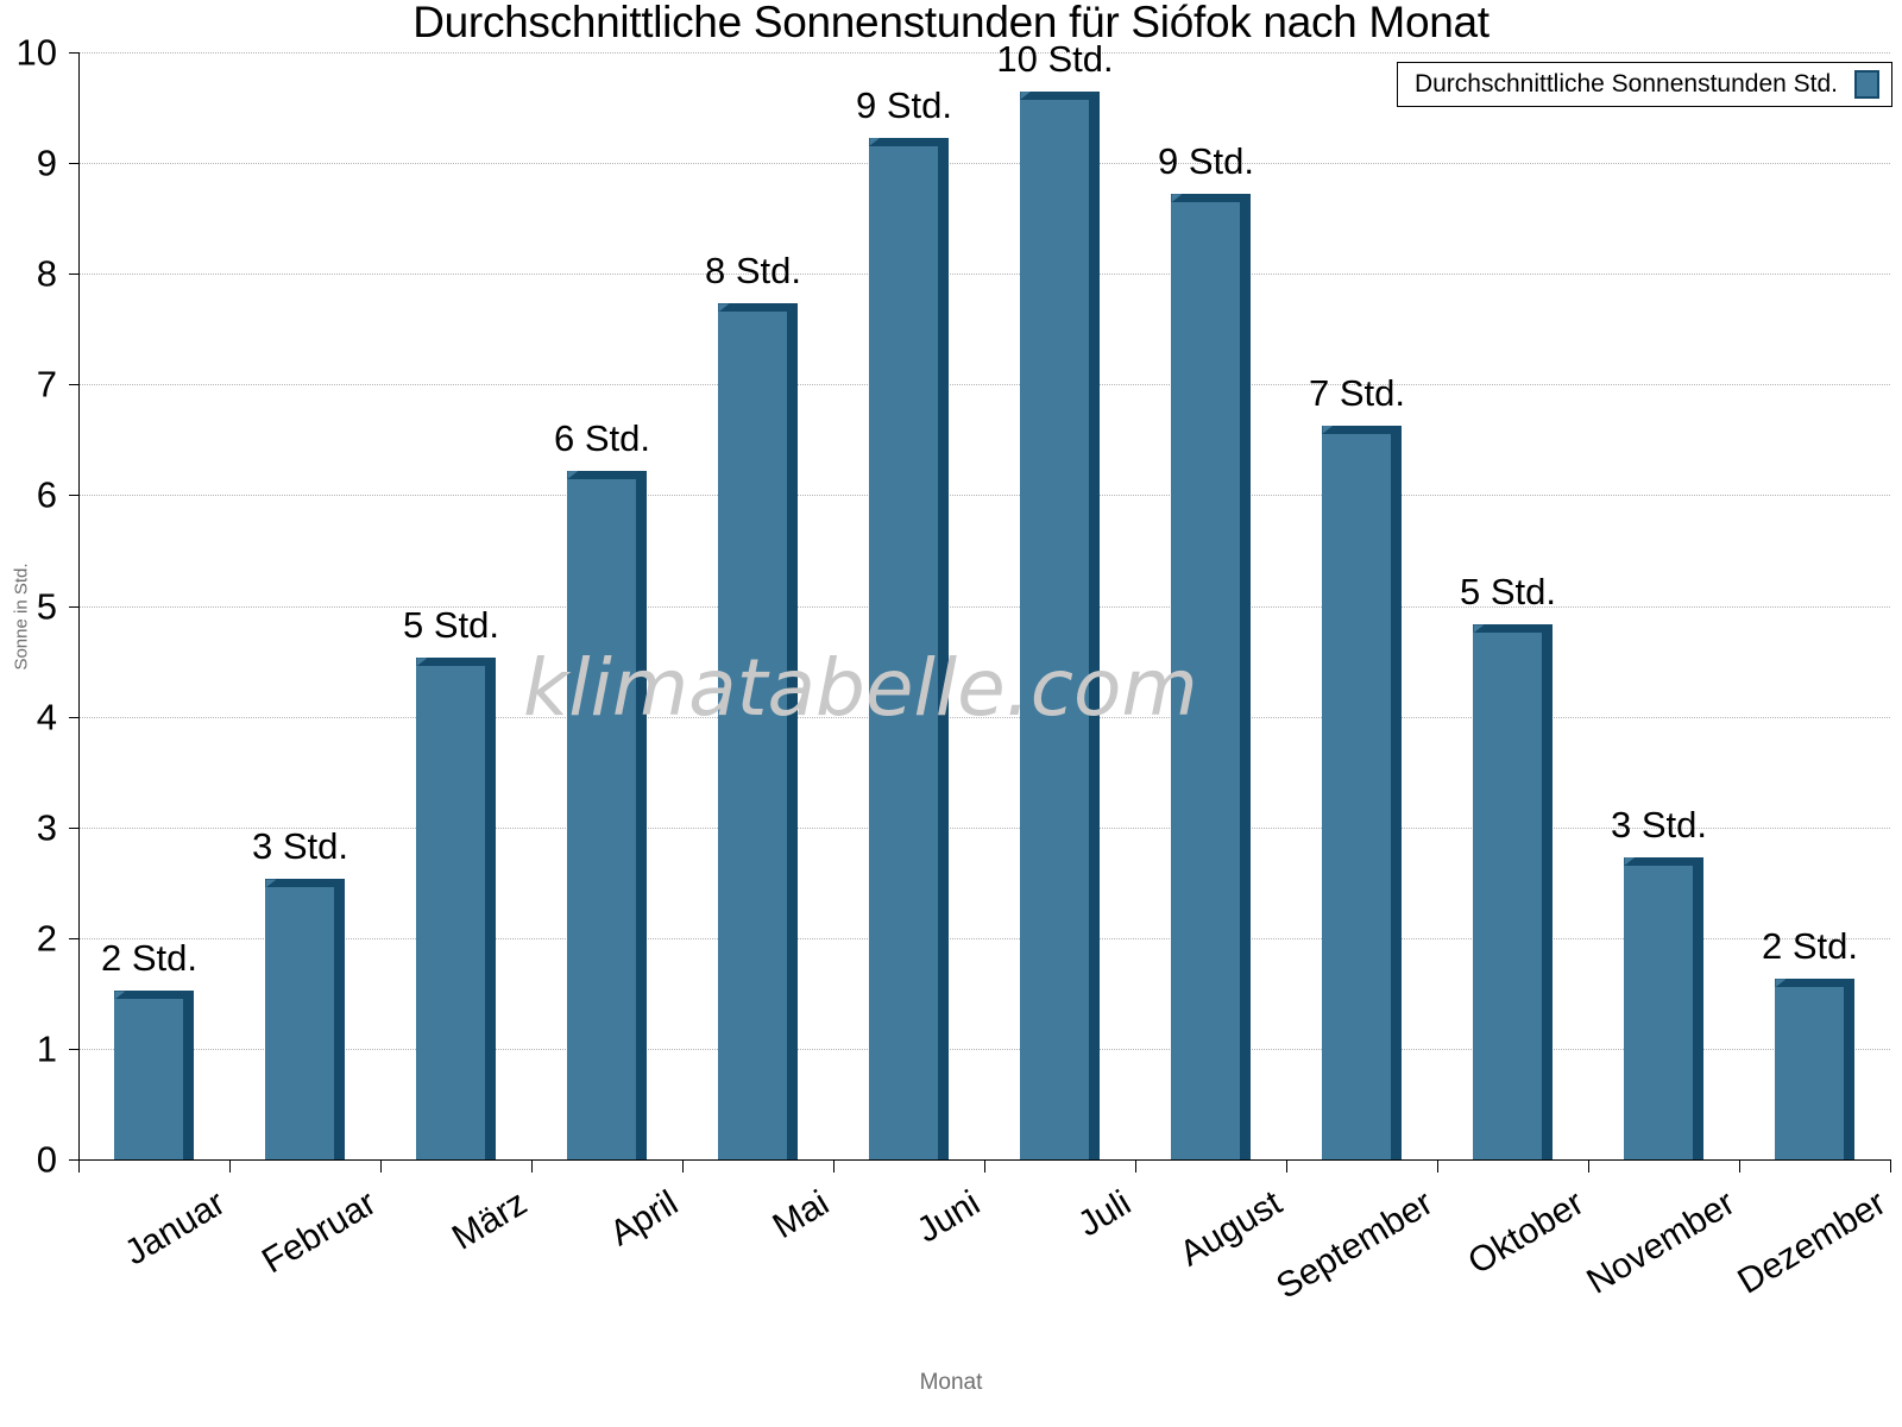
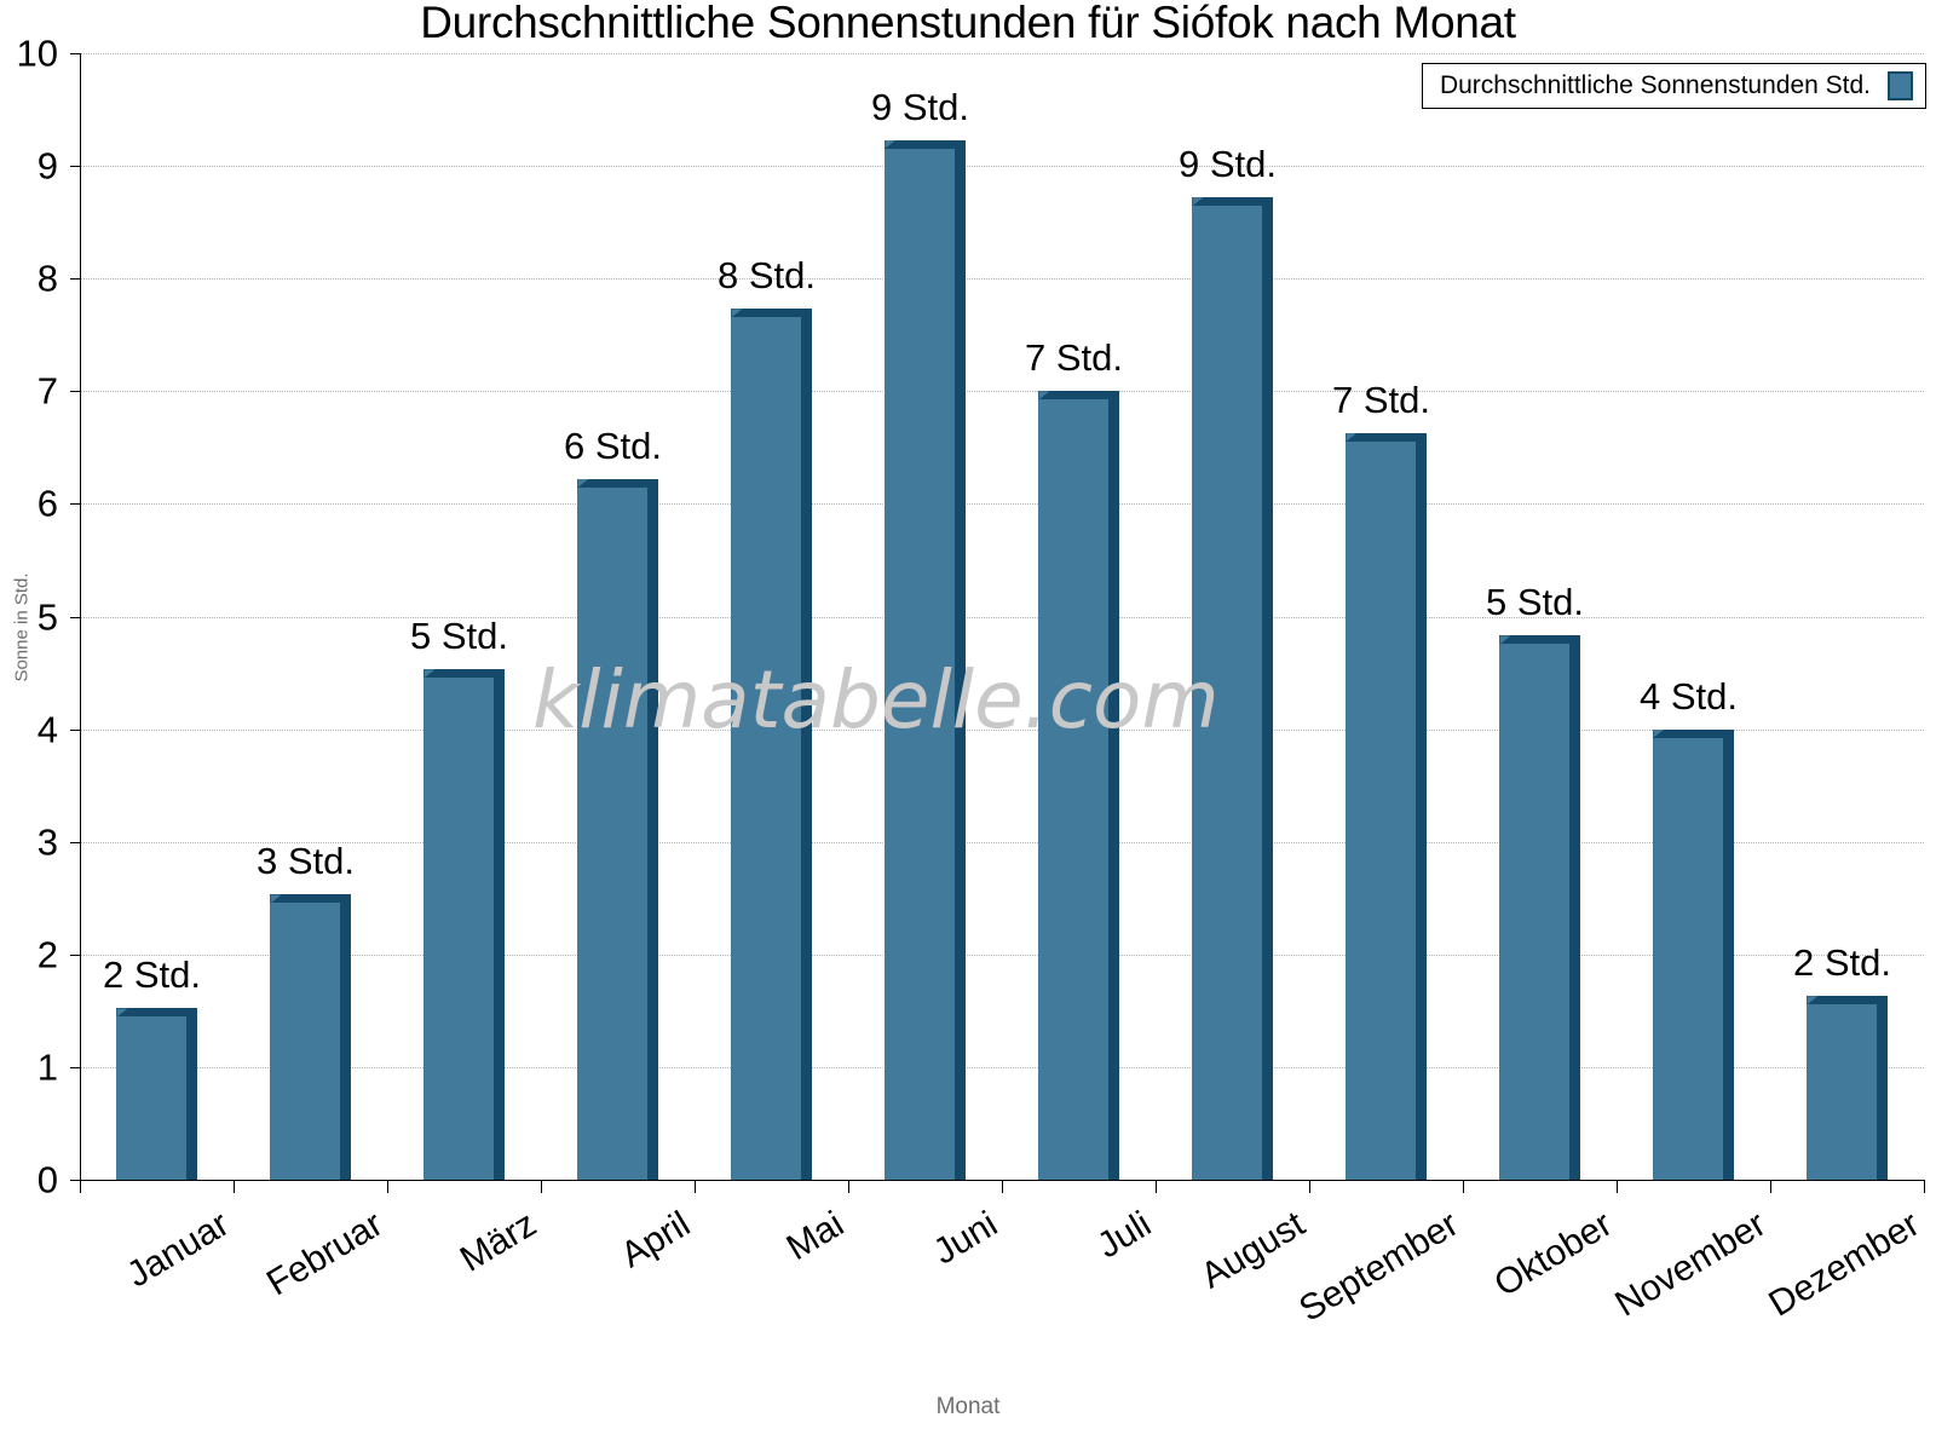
Juli: 10 -> 7
November: 3 -> 4
